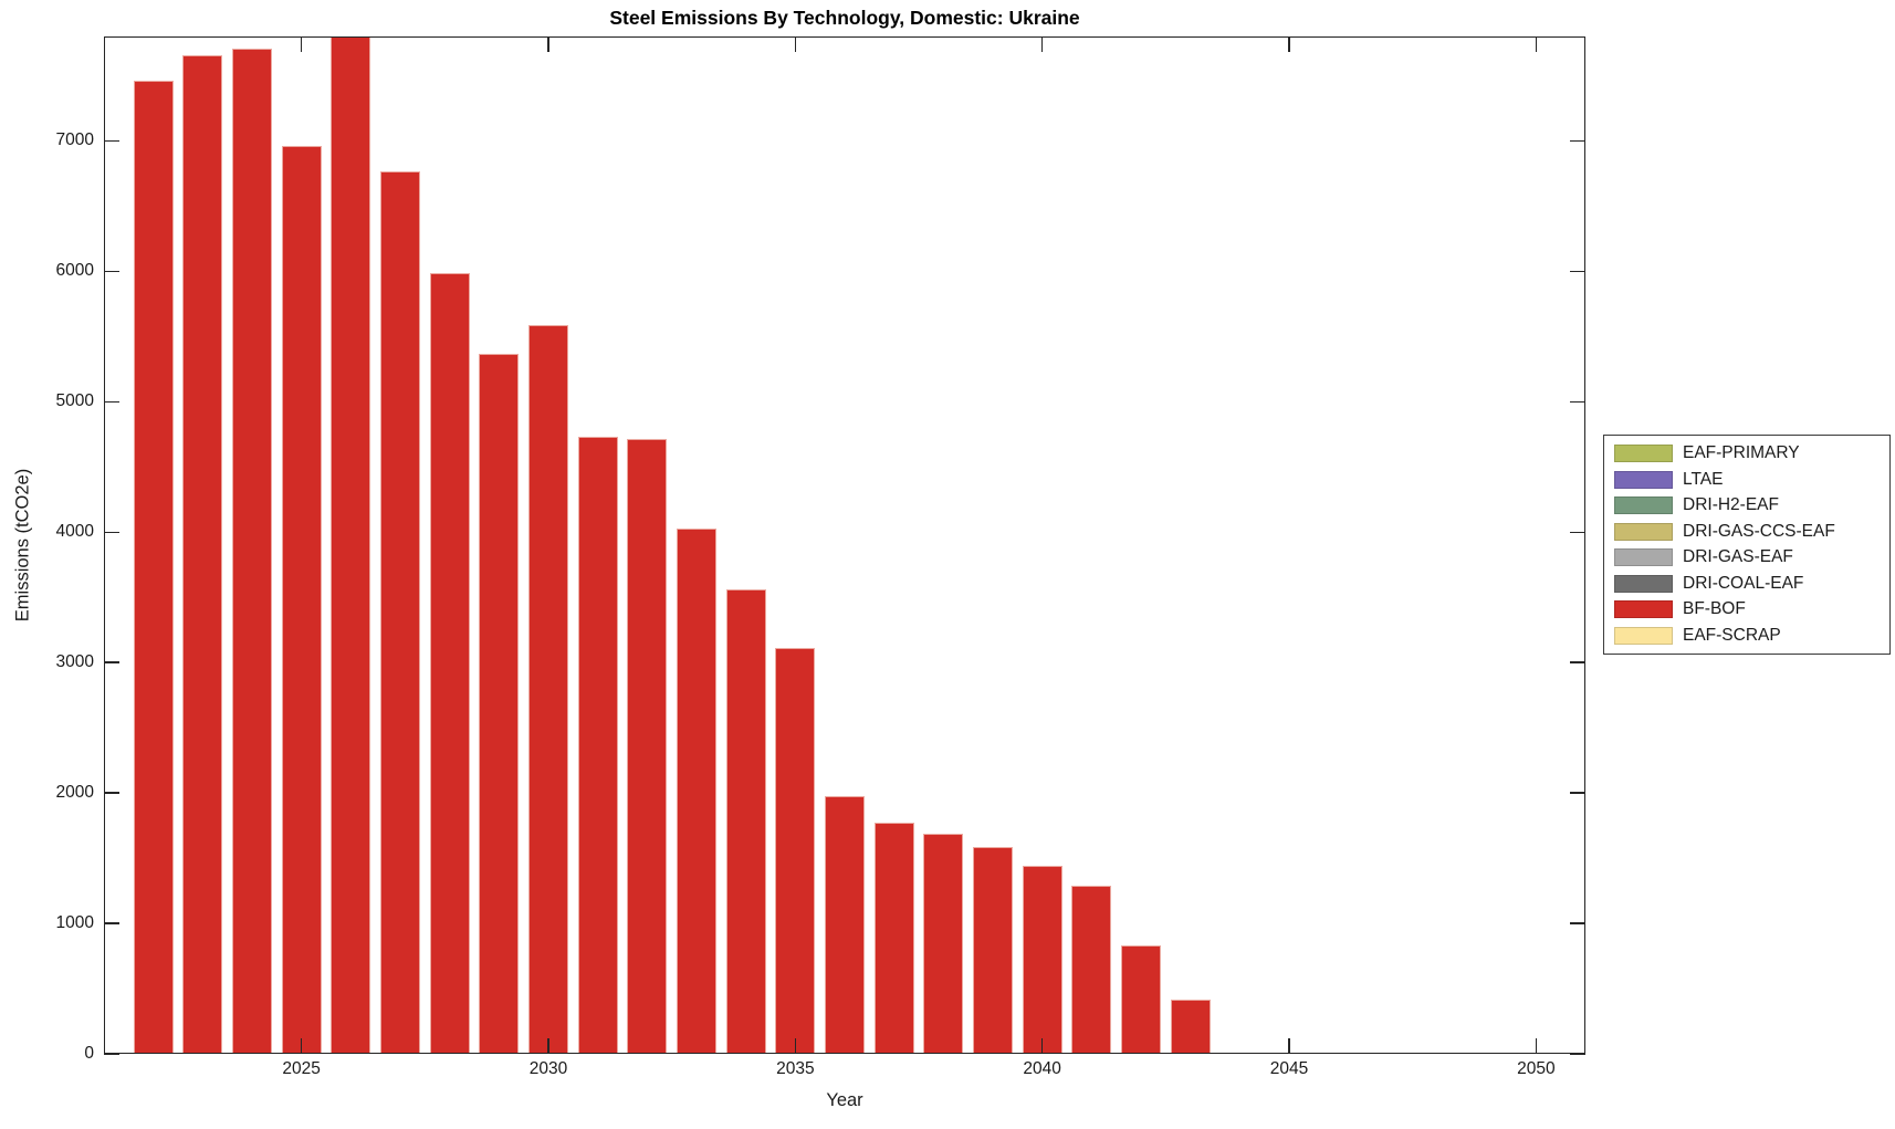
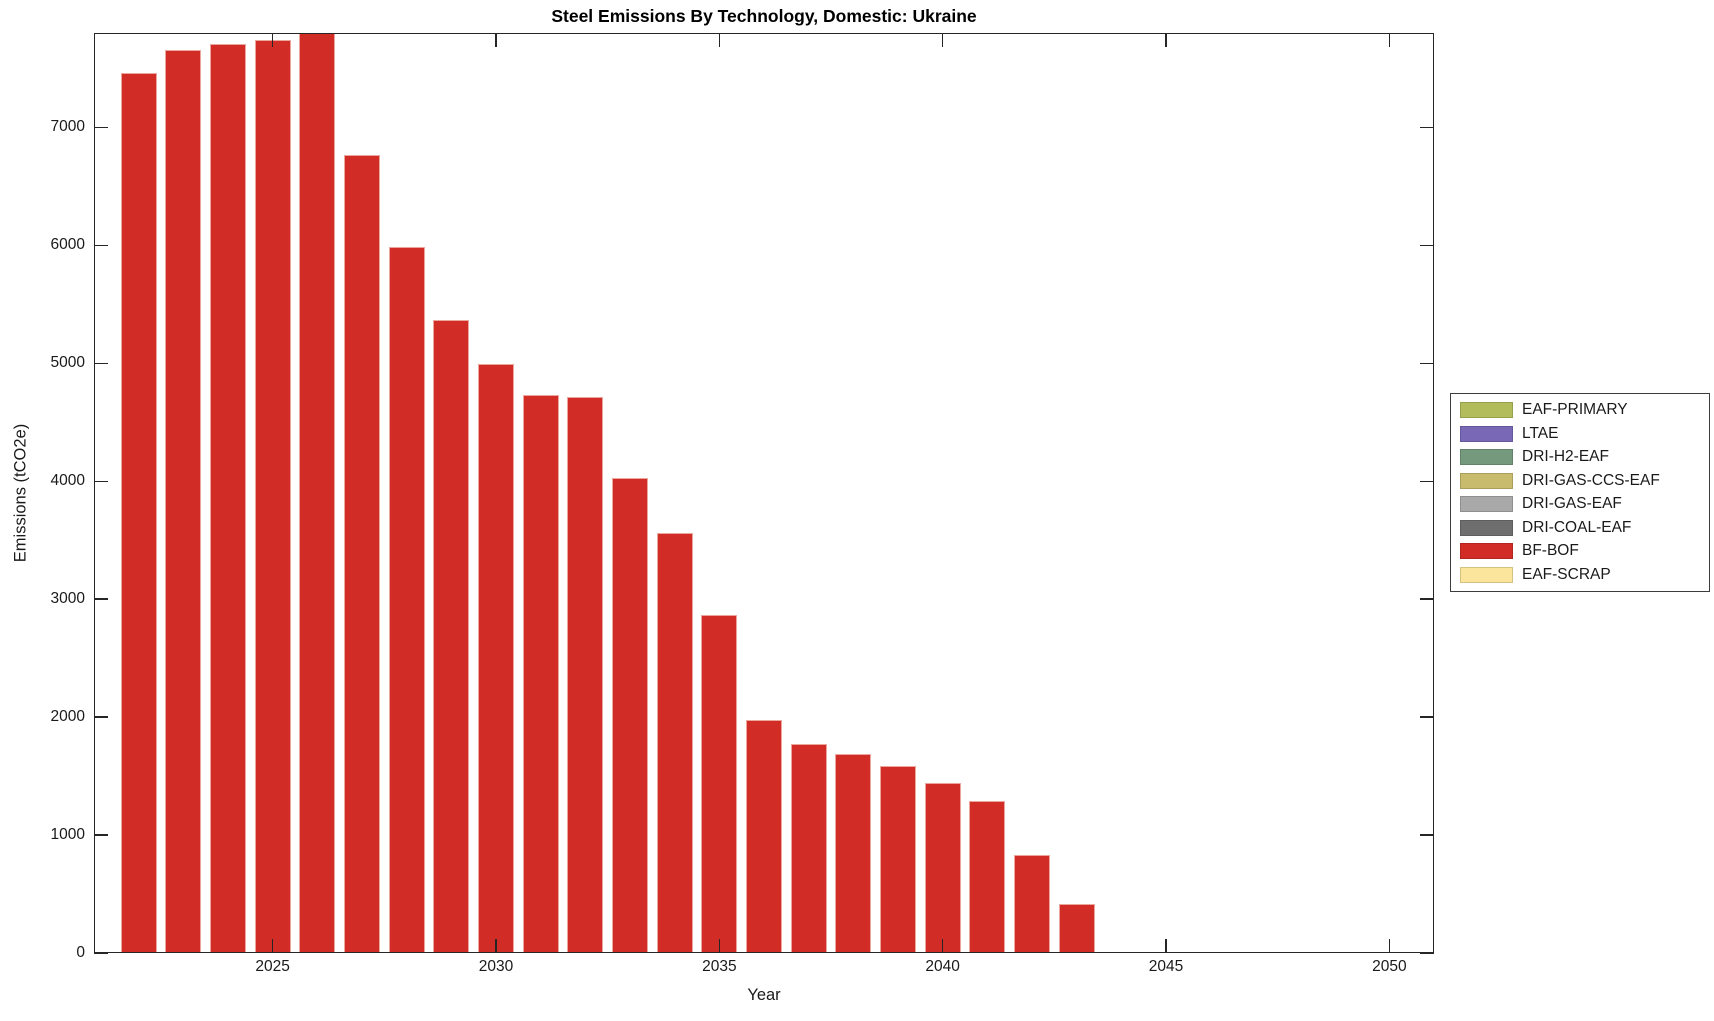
2025: 6960 -> 7740
2030: 5590 -> 4990
2035: 3110 -> 2870
